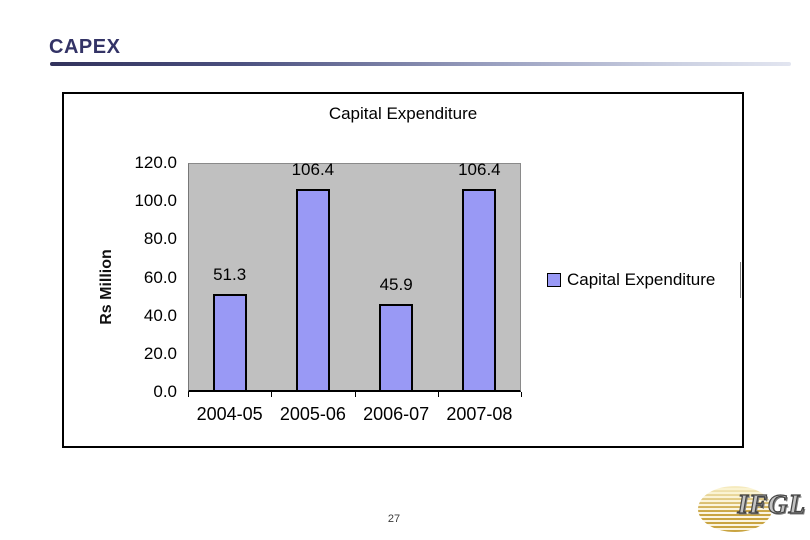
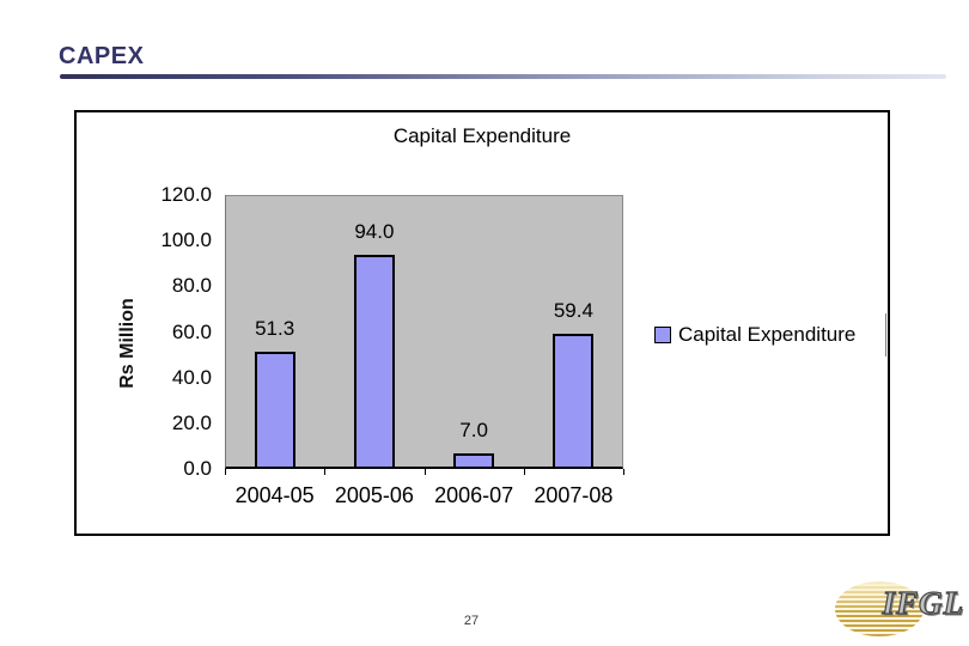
2005-06: 106.4 -> 94.0
2006-07: 45.9 -> 7.0
2007-08: 106.4 -> 59.4
